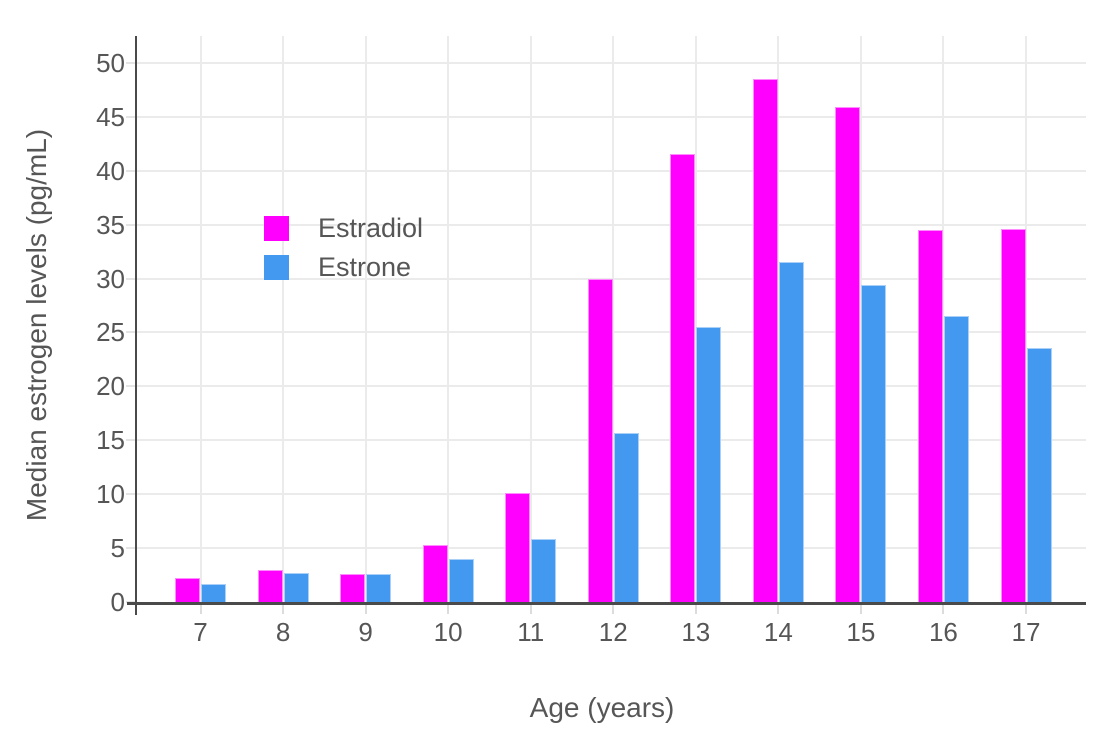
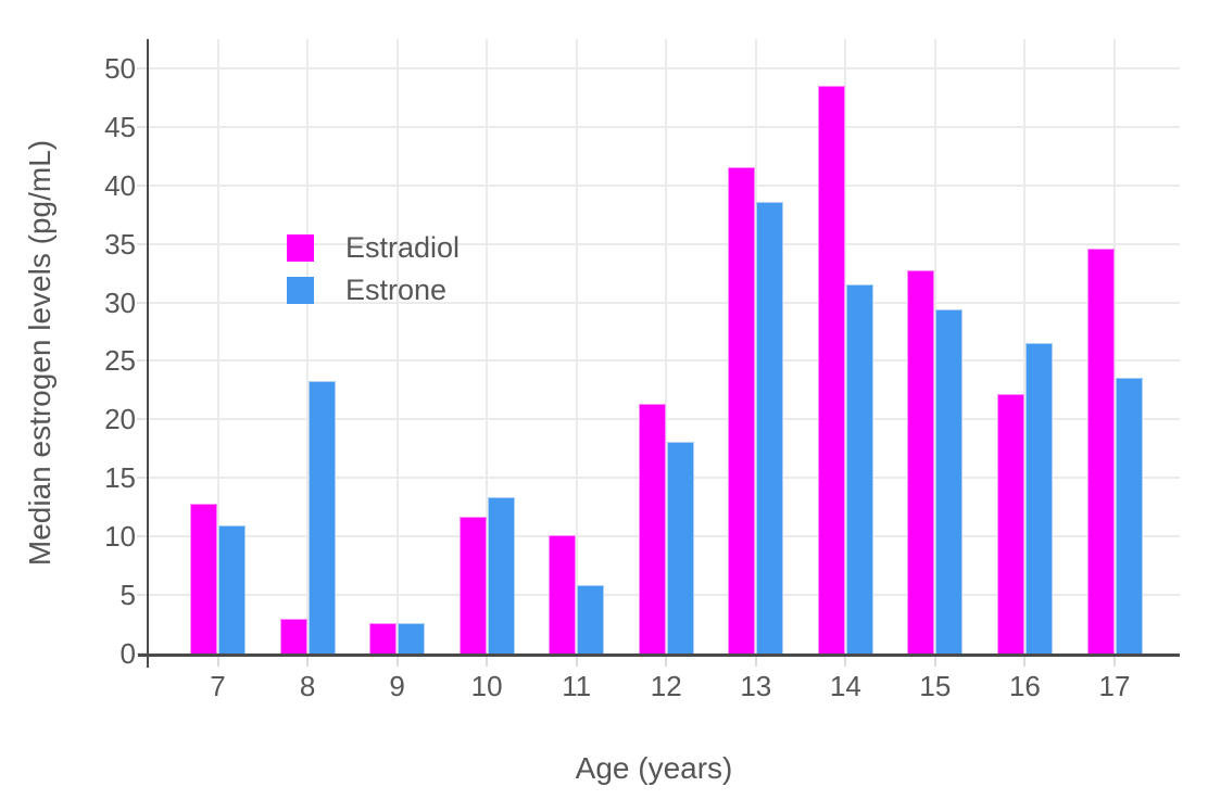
Estradiol/7: 2.2 -> 12.8
Estrone/7: 1.7 -> 10.9
Estrone/8: 2.7 -> 23.3
Estradiol/10: 5.3 -> 11.7
Estrone/10: 4.0 -> 13.4
Estradiol/12: 30.0 -> 21.3
Estrone/12: 15.7 -> 18.1
Estrone/13: 25.5 -> 38.6
Estradiol/15: 45.9 -> 32.7
Estradiol/16: 34.5 -> 22.2
